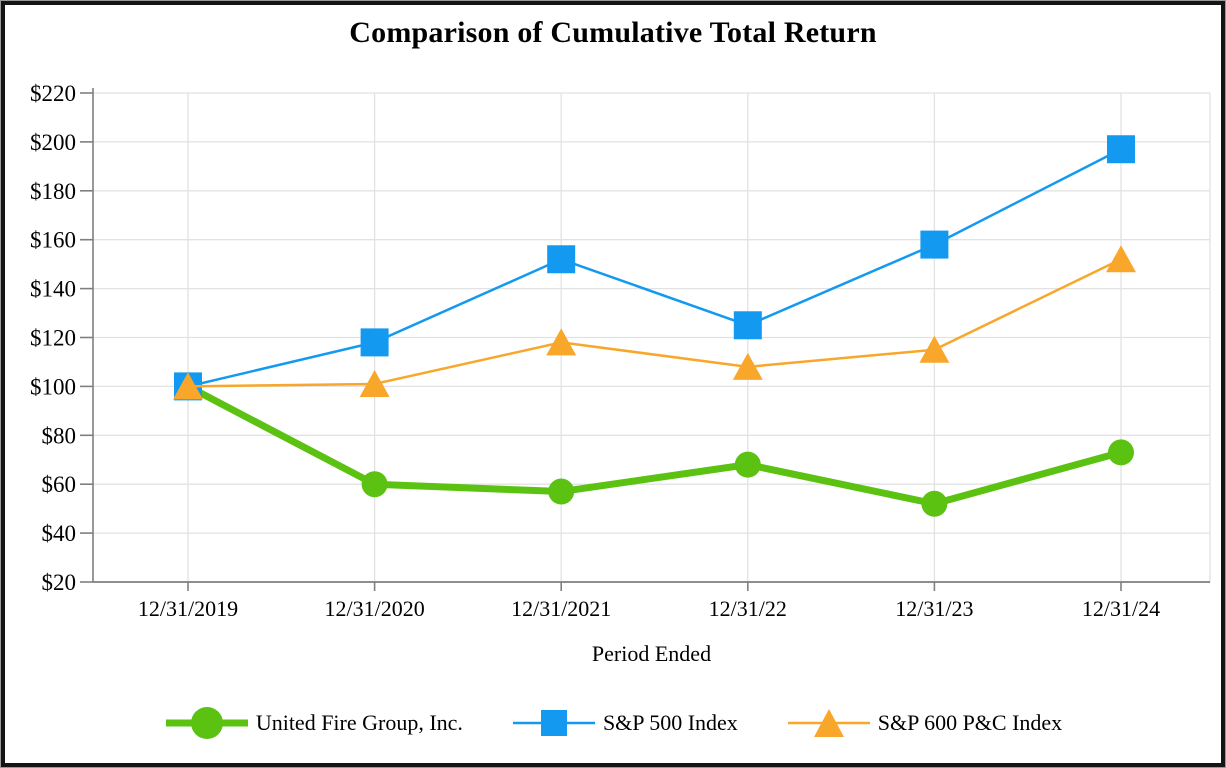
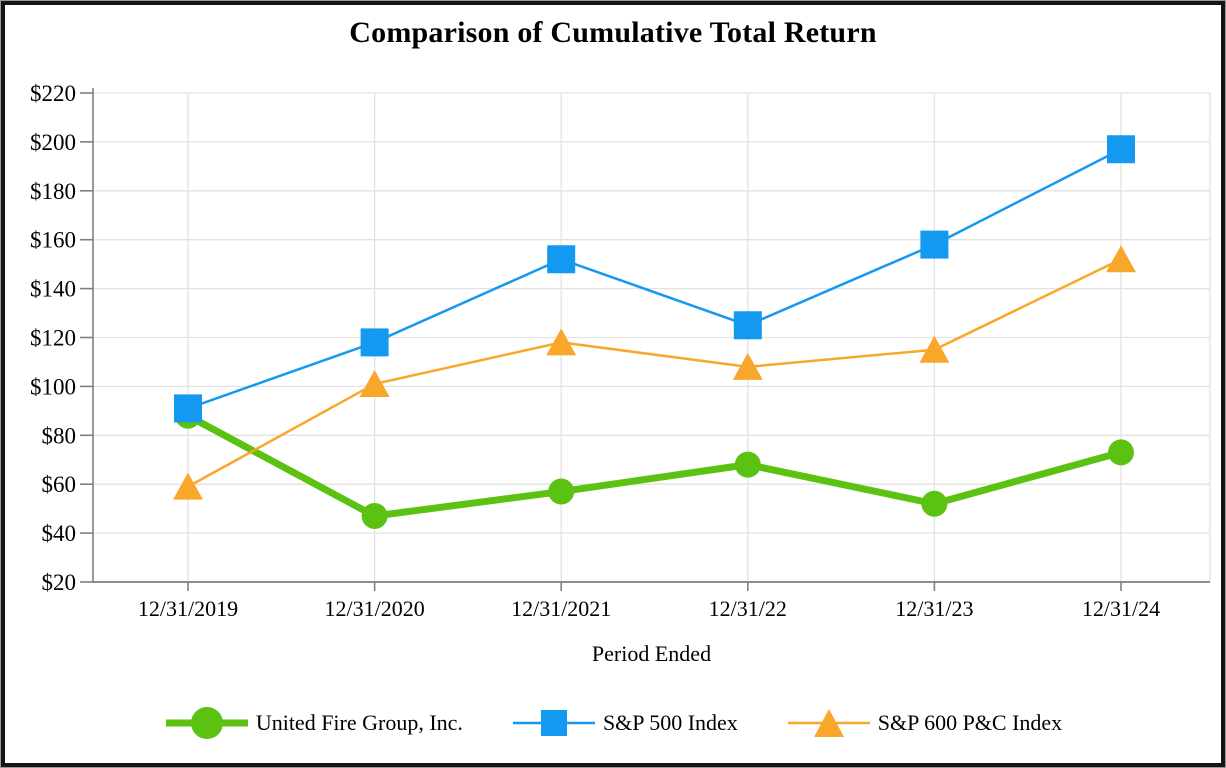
United Fire Group, Inc./12/31/2019: $100 -> $88
S&P 500 Index/12/31/2019: $100 -> $91
S&P 600 P&C Index/12/31/2019: $100 -> $59
United Fire Group, Inc./12/31/2020: $60 -> $47
